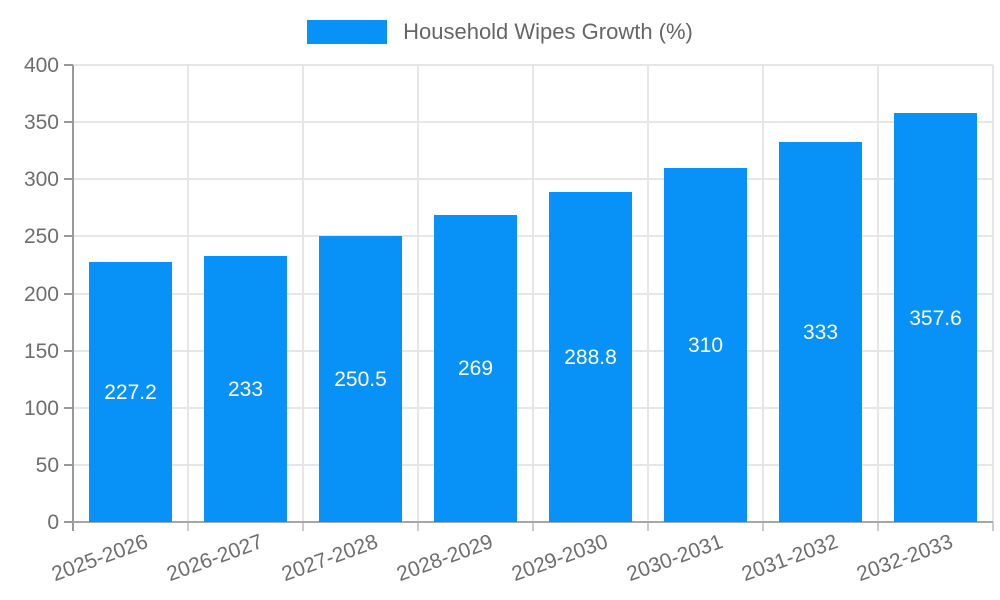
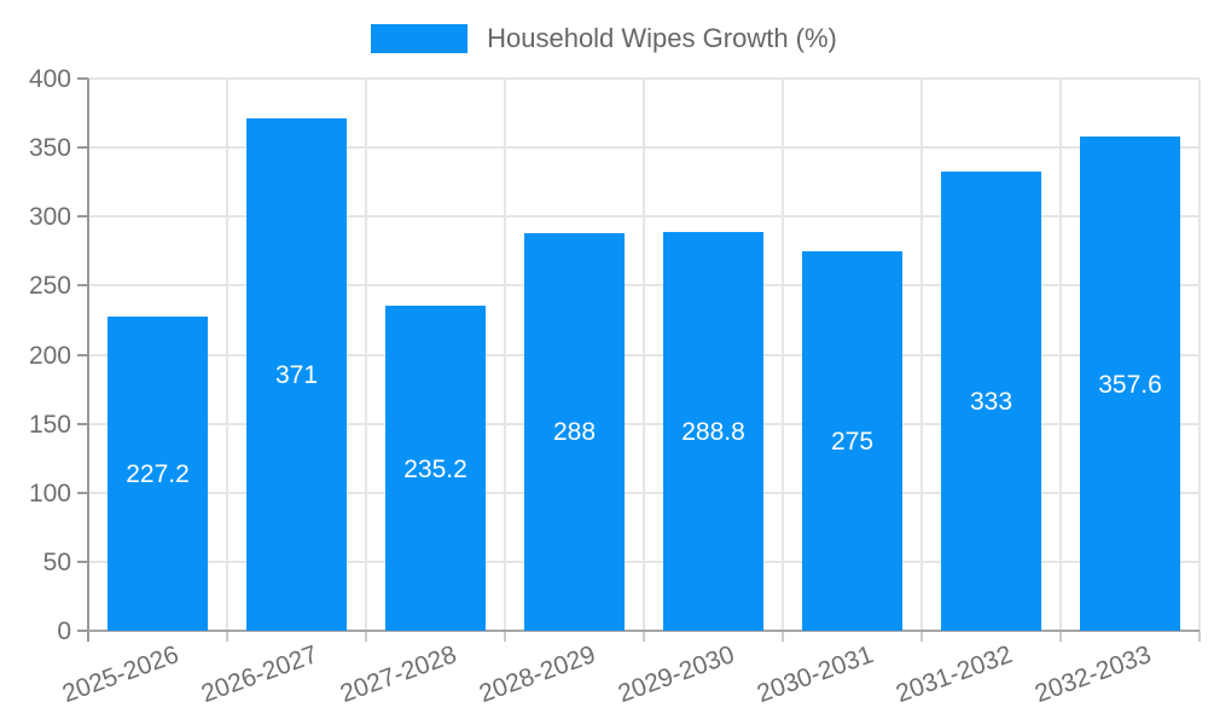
2026-2027: 233 -> 371
2027-2028: 250.5 -> 235.2
2028-2029: 269 -> 288
2030-2031: 310 -> 275
